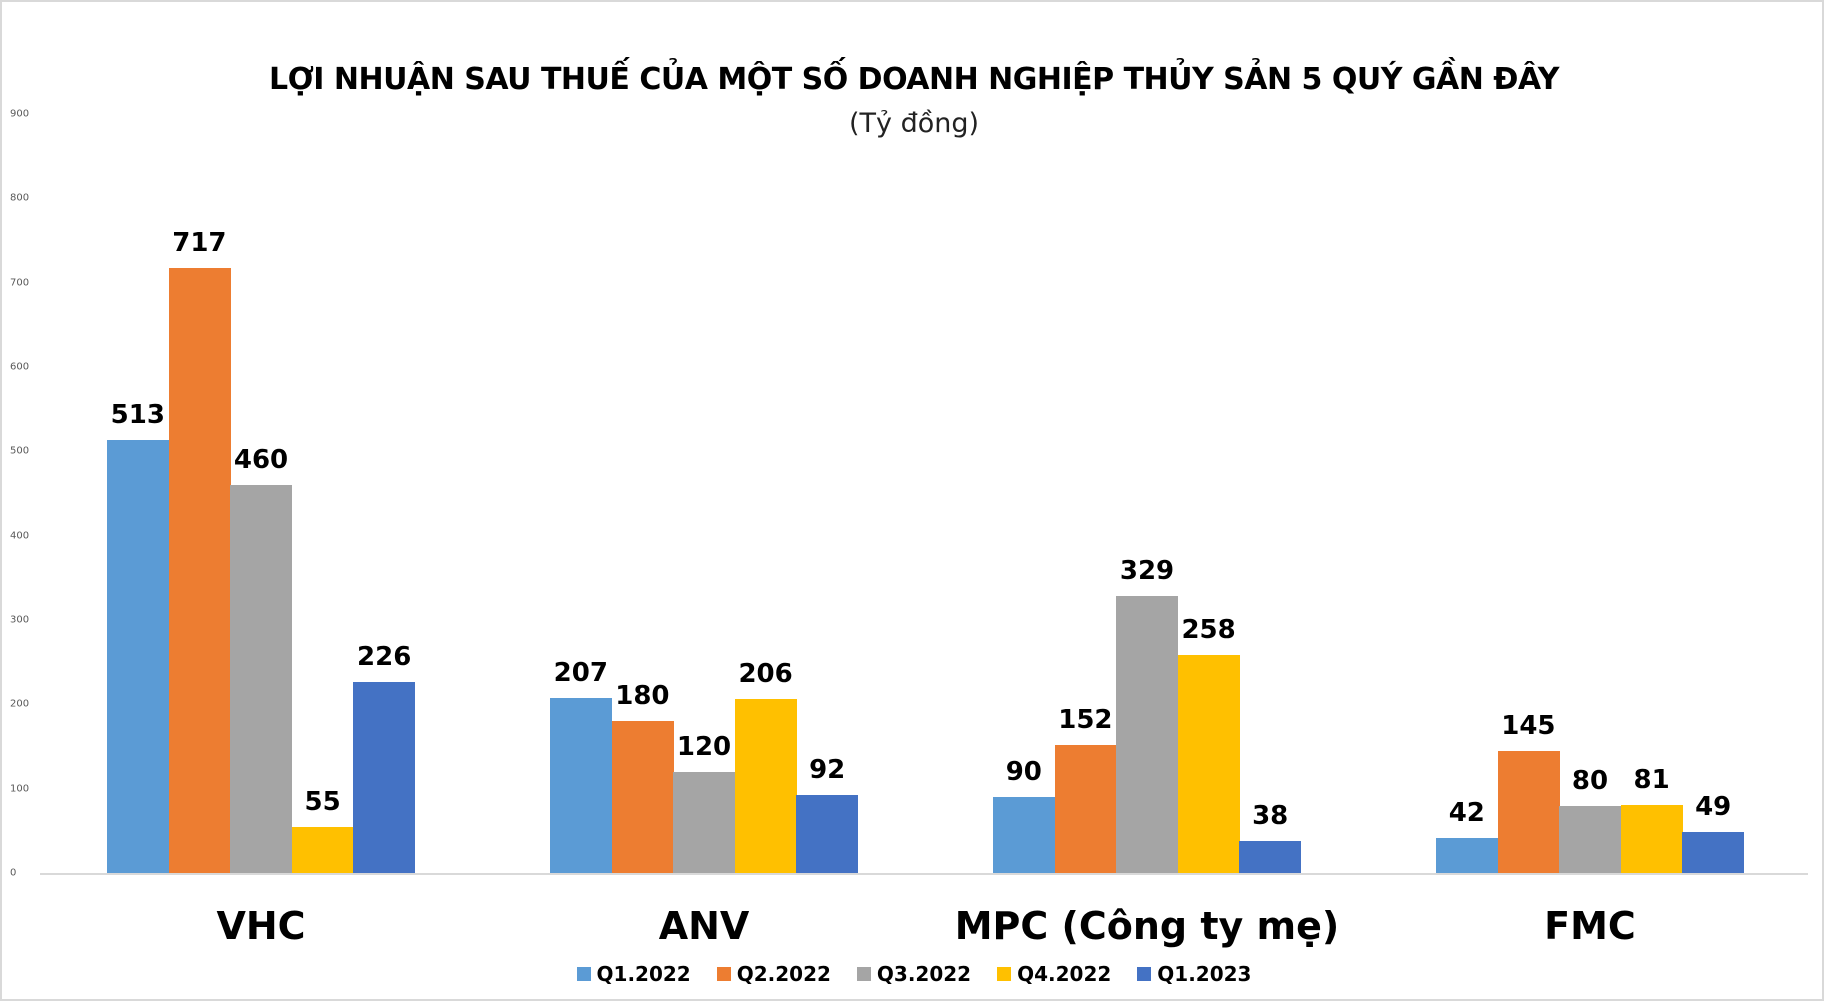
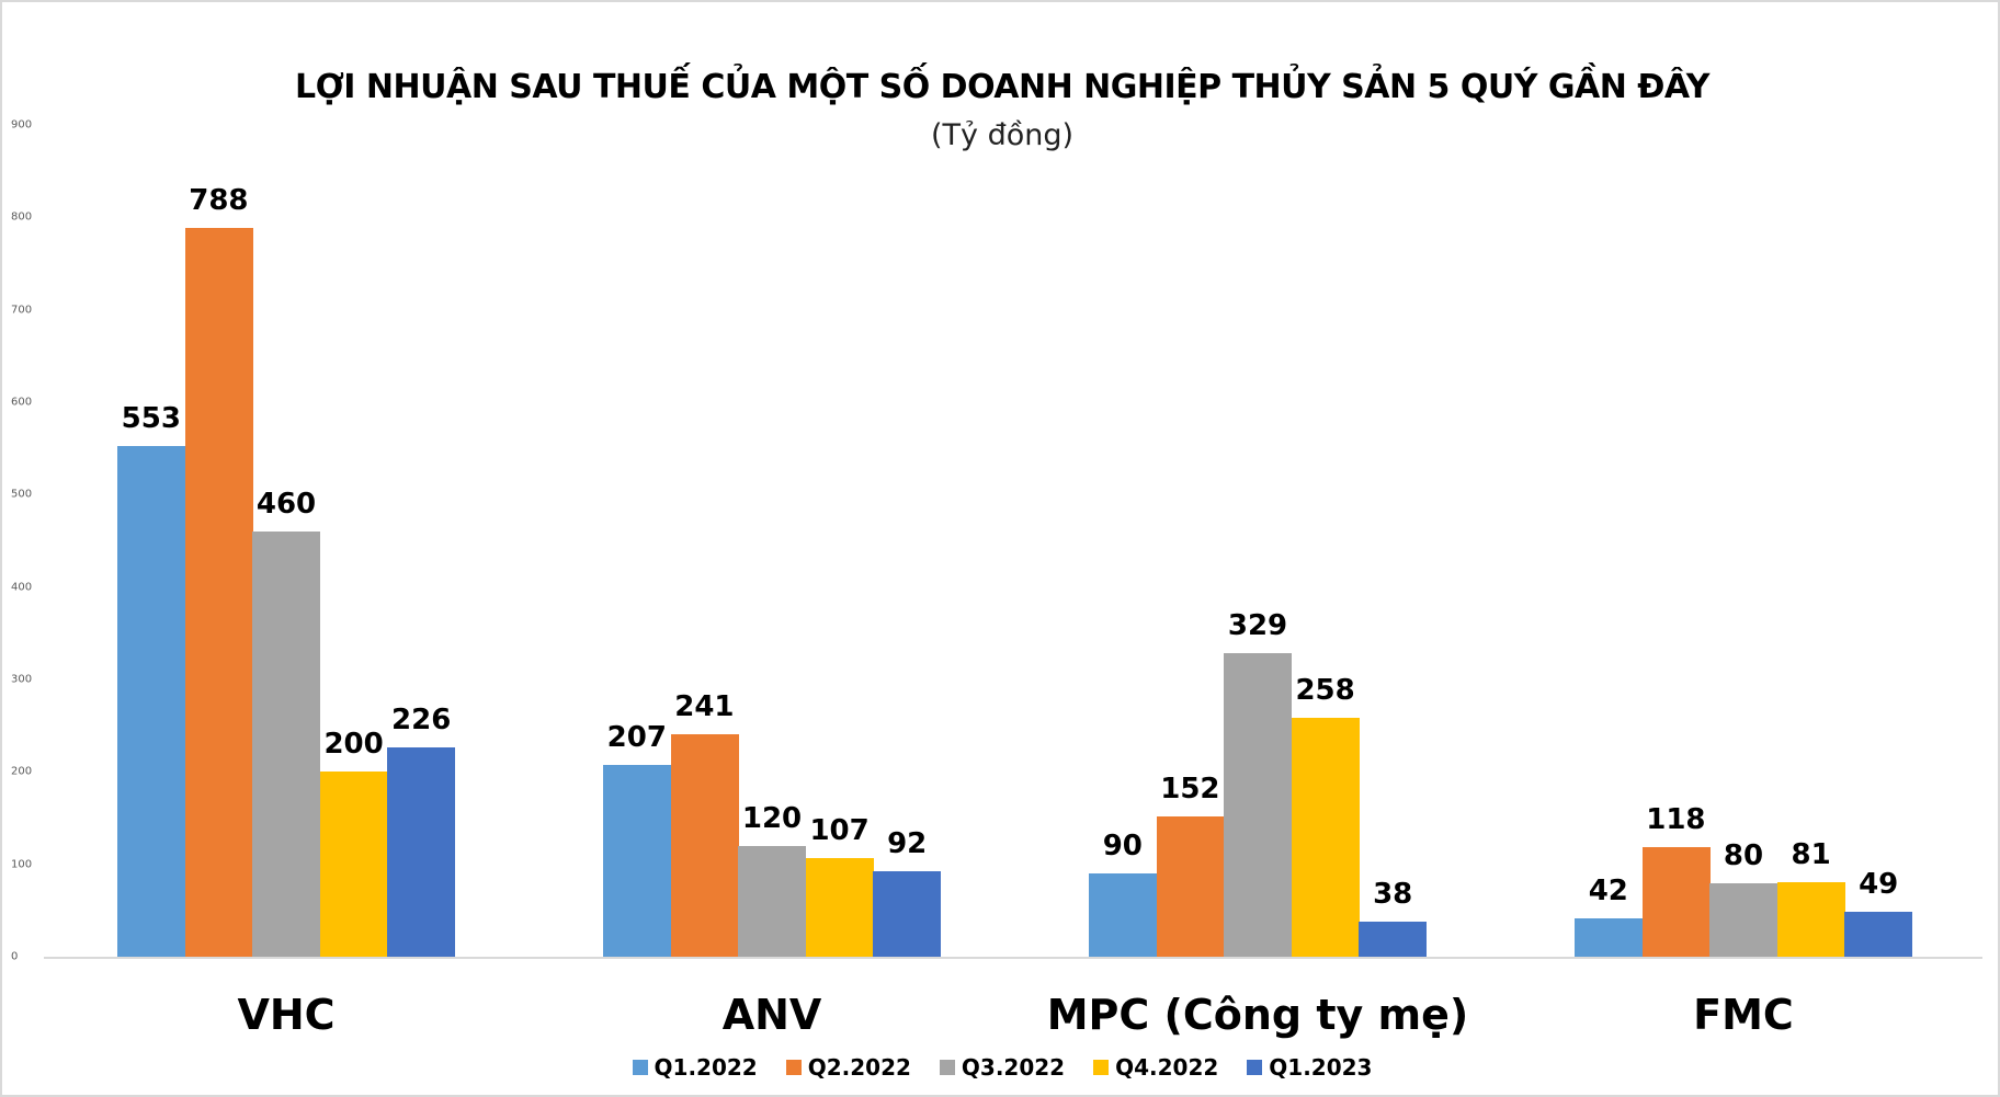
Q1.2022/VHC: 513 -> 553
Q2.2022/VHC: 717 -> 788
Q4.2022/VHC: 55 -> 200
Q2.2022/ANV: 180 -> 241
Q4.2022/ANV: 206 -> 107
Q2.2022/FMC: 145 -> 118
